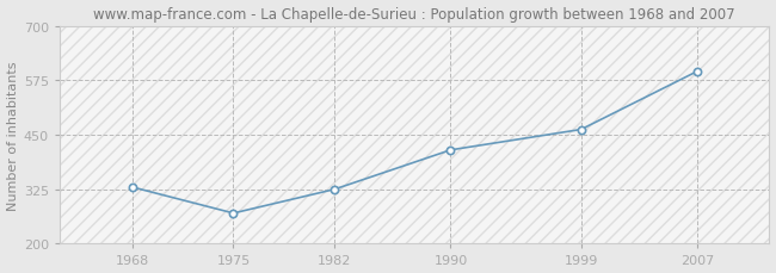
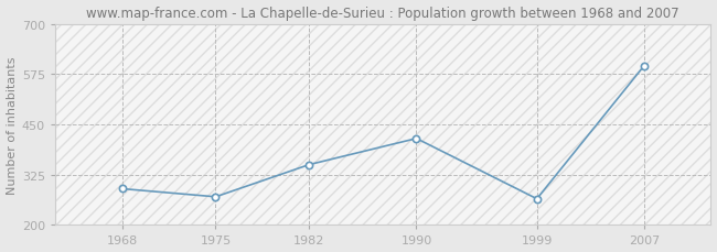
1968: 330 -> 290
1982: 325 -> 350
1999: 462 -> 265
